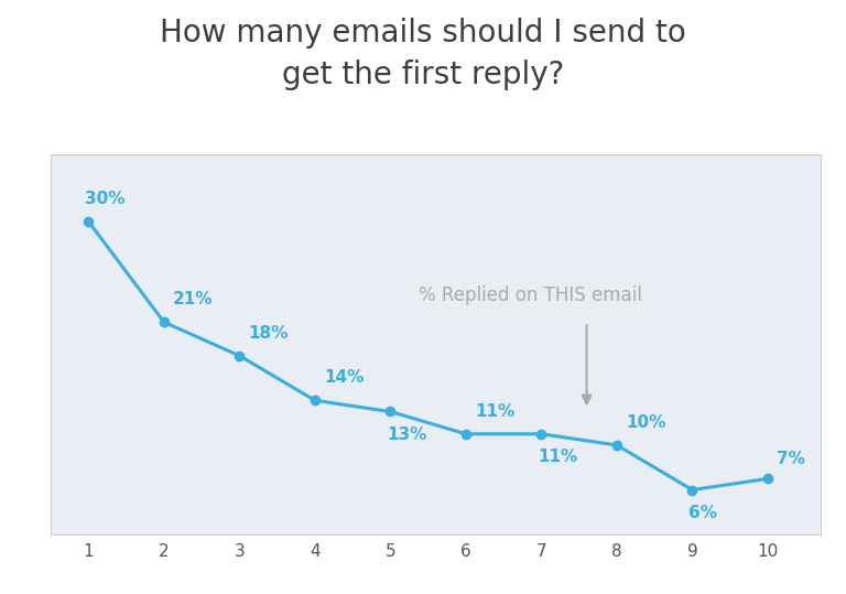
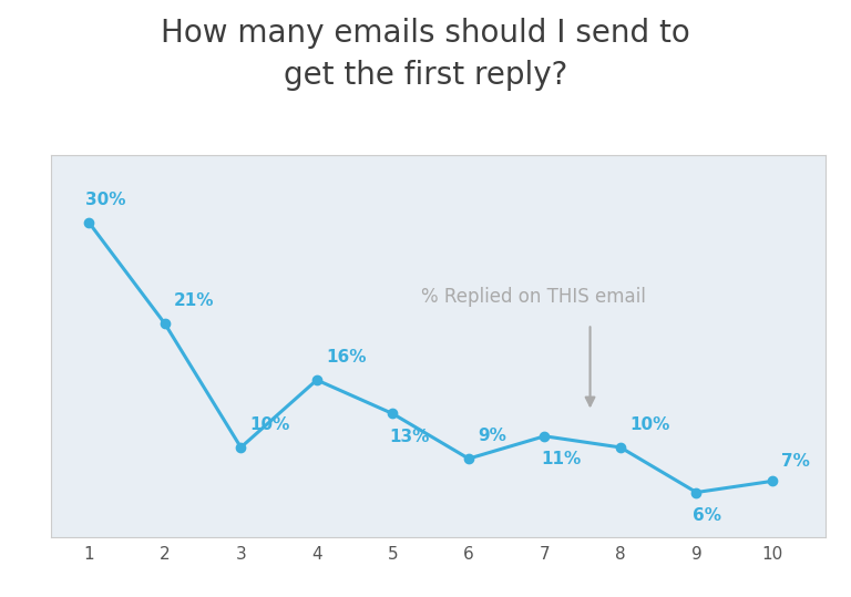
3: 18% -> 10%
4: 14% -> 16%
6: 11% -> 9%
